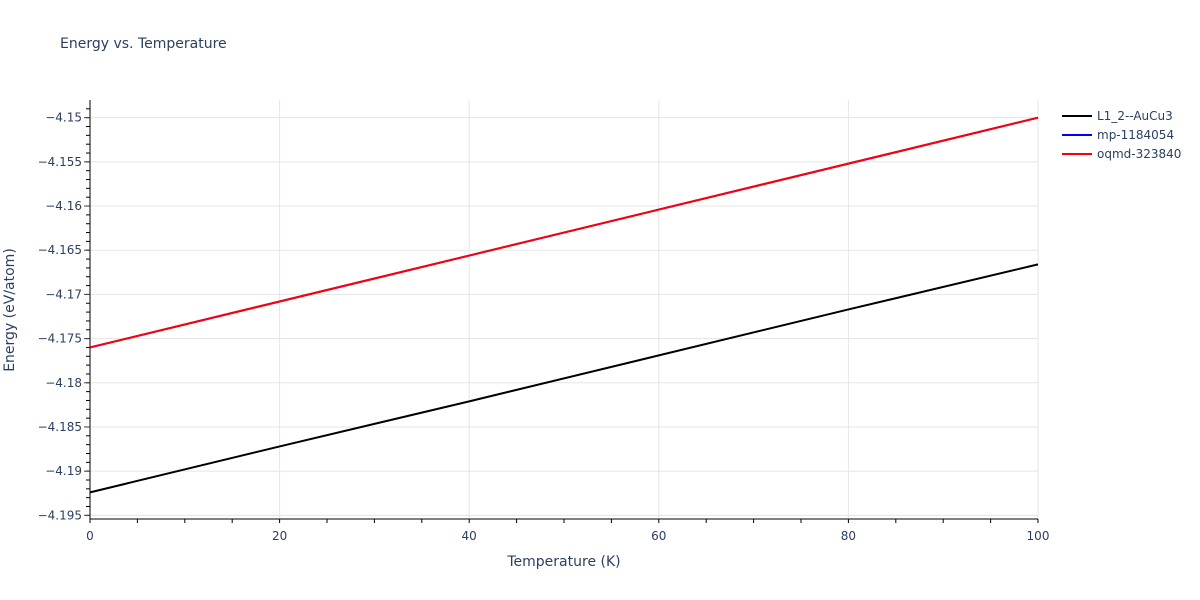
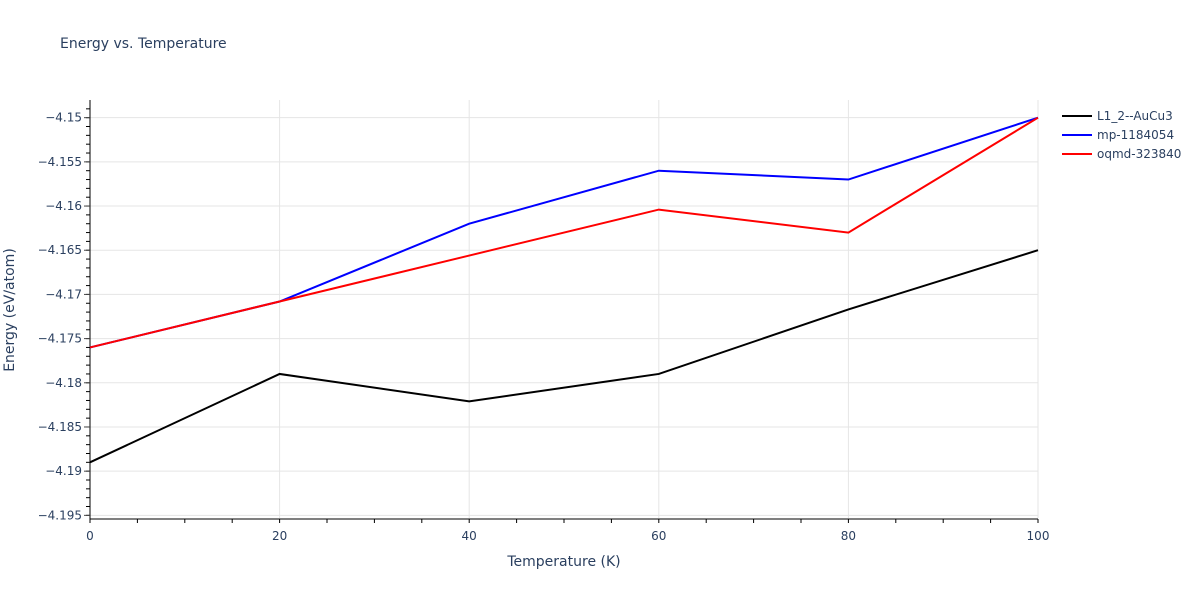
L1_2--AuCu3/0: -4.192 -> -4.189
L1_2--AuCu3/20: -4.187 -> -4.179
mp-1184054/40: -4.166 -> -4.162
L1_2--AuCu3/60: -4.177 -> -4.179
mp-1184054/60: -4.160 -> -4.156
mp-1184054/80: -4.155 -> -4.157
oqmd-323840/80: -4.155 -> -4.163
L1_2--AuCu3/100: -4.167 -> -4.165
